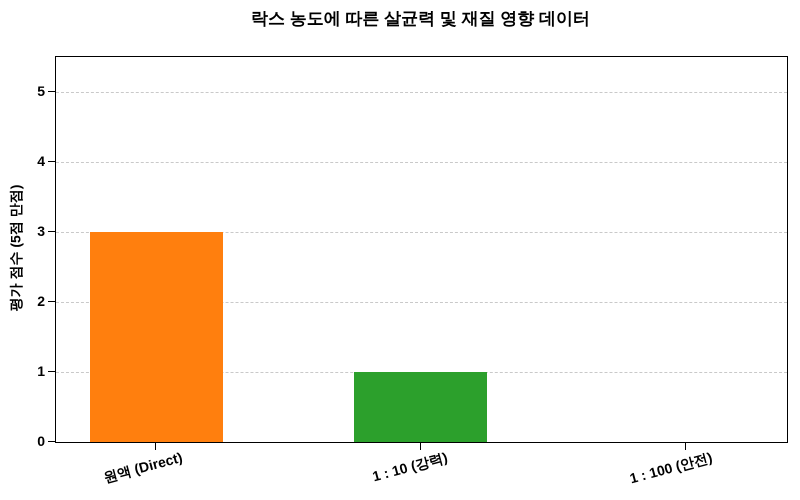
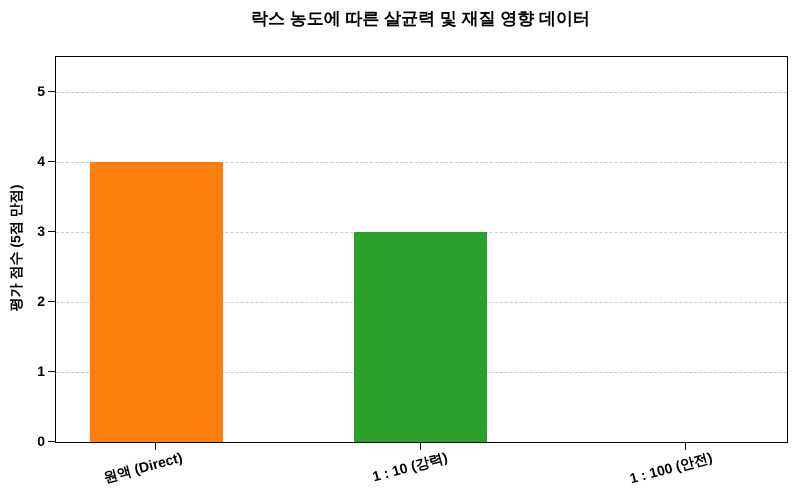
원액 (Direct): 3 -> 4
1 : 10 (강력): 1 -> 3
